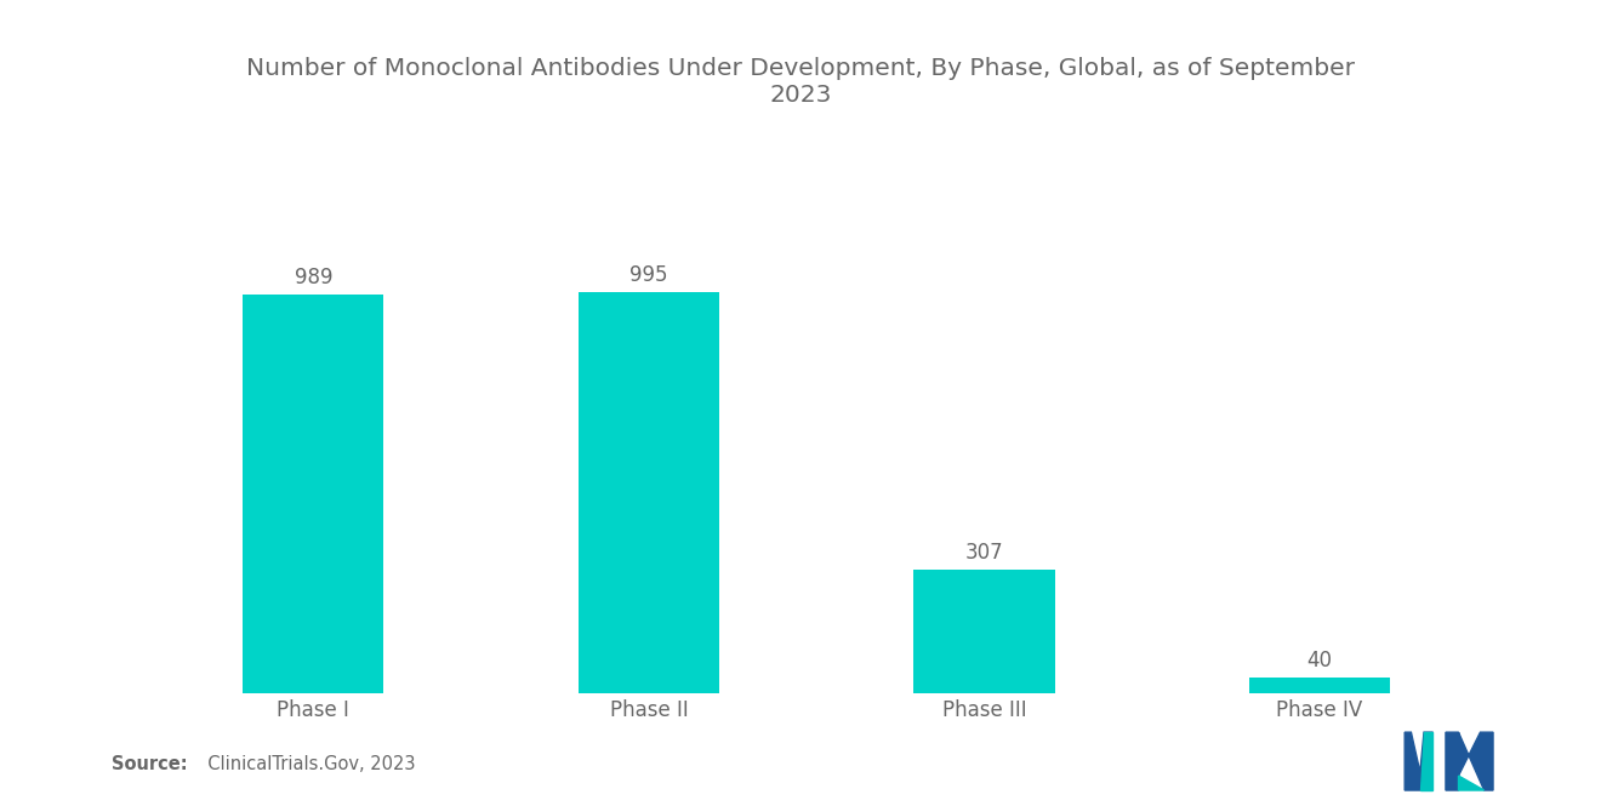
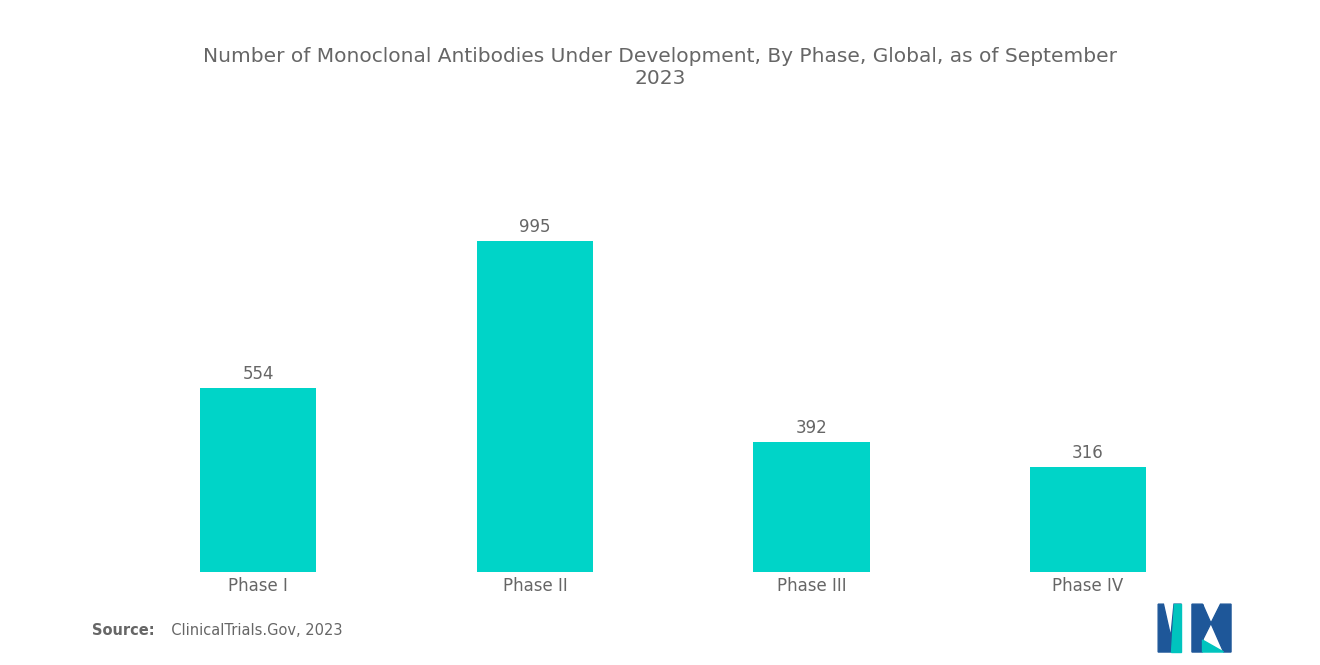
Phase I: 989 -> 554
Phase III: 307 -> 392
Phase IV: 40 -> 316
